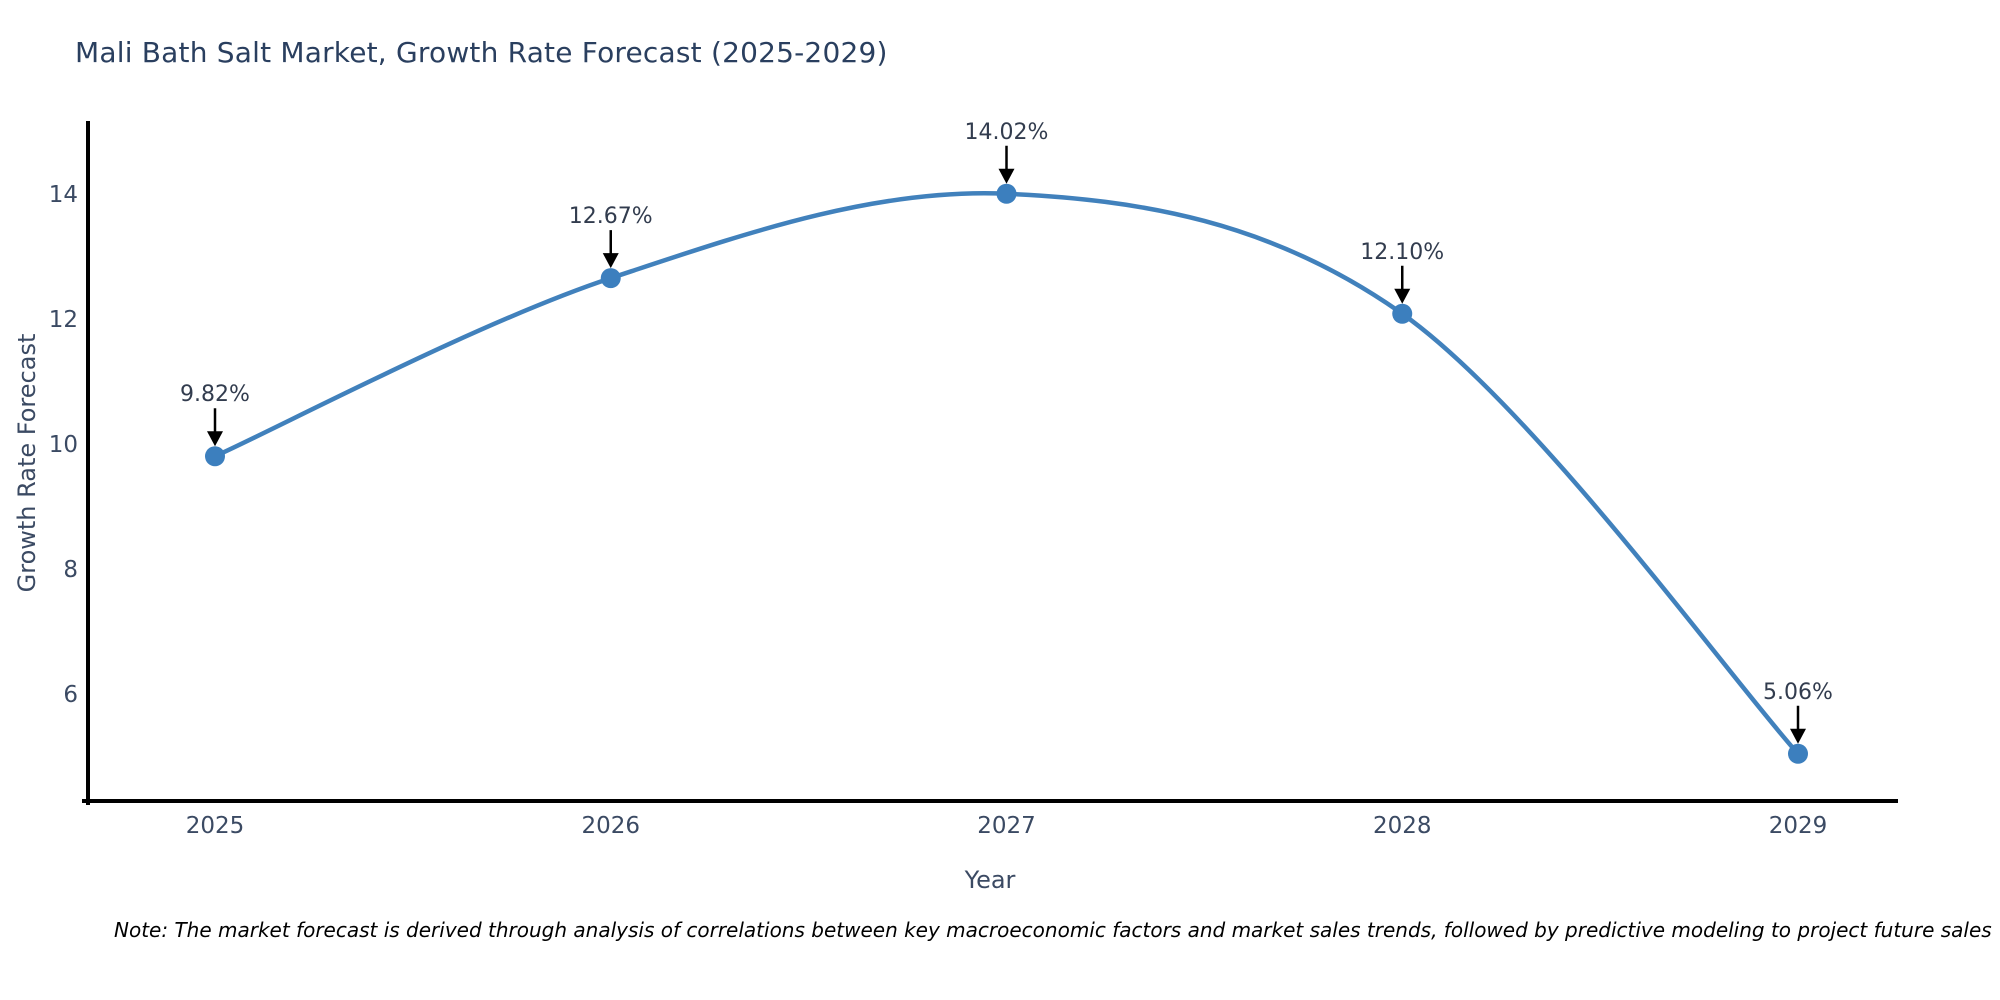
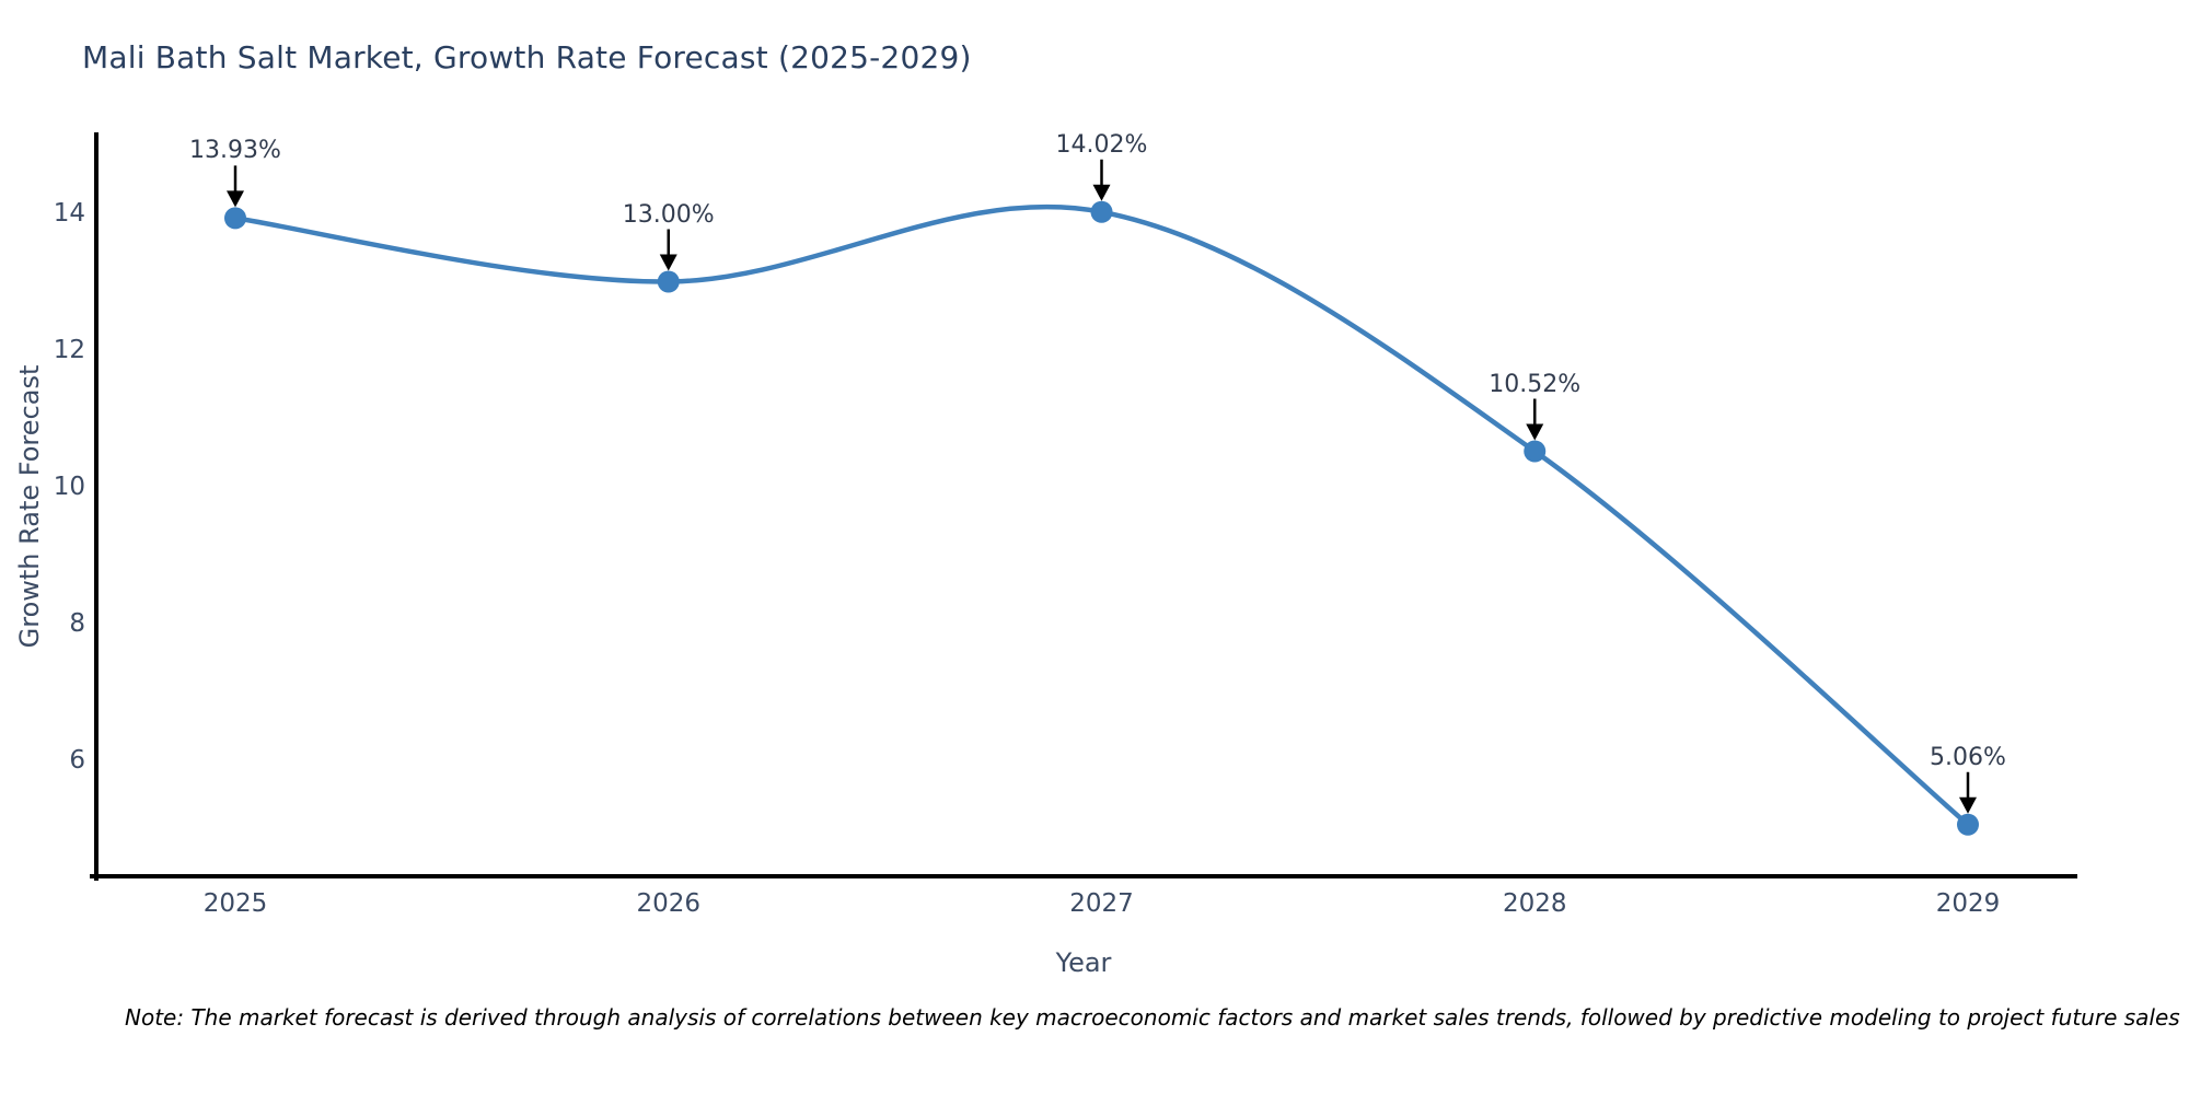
2025: 9.82% -> 13.93%
2026: 12.67% -> 13.00%
2028: 12.10% -> 10.52%
